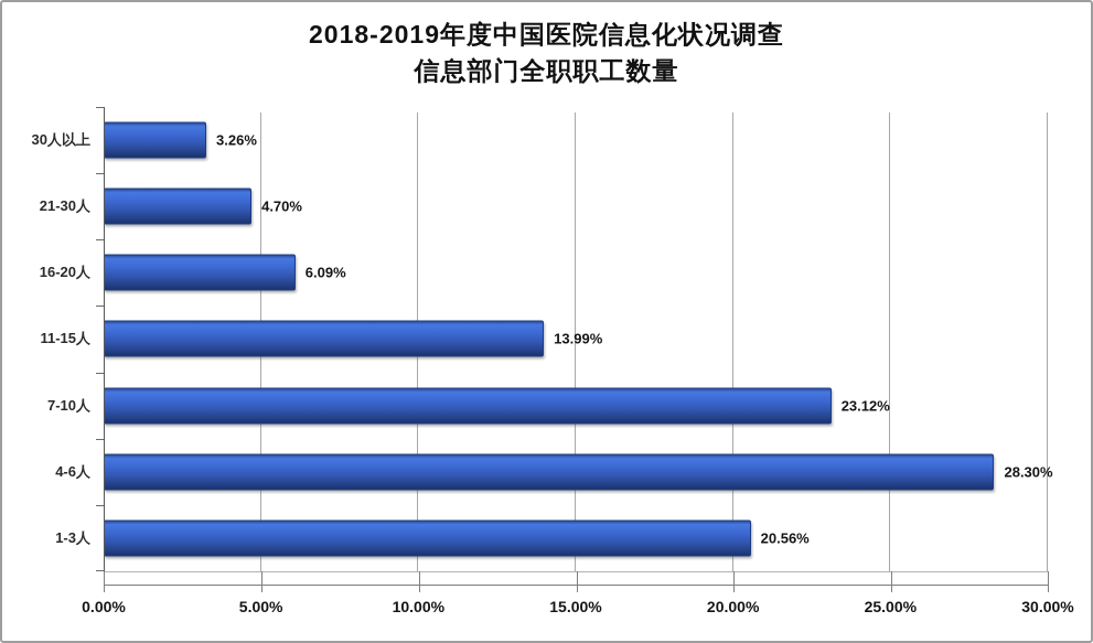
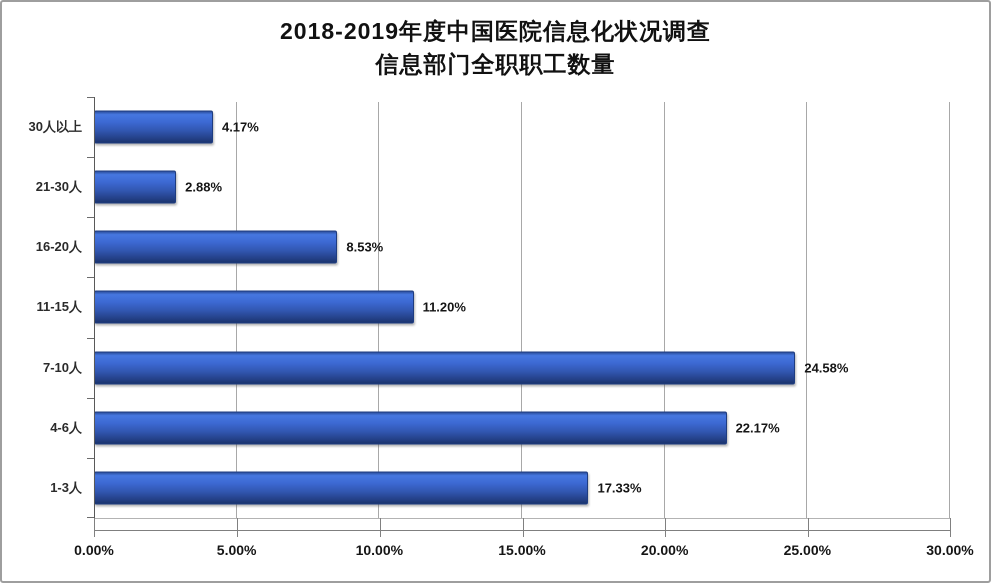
30人以上: 3.26% -> 4.17%
21-30人: 4.70% -> 2.88%
16-20人: 6.09% -> 8.53%
11-15人: 13.99% -> 11.20%
7-10人: 23.12% -> 24.58%
4-6人: 28.30% -> 22.17%
1-3人: 20.56% -> 17.33%
